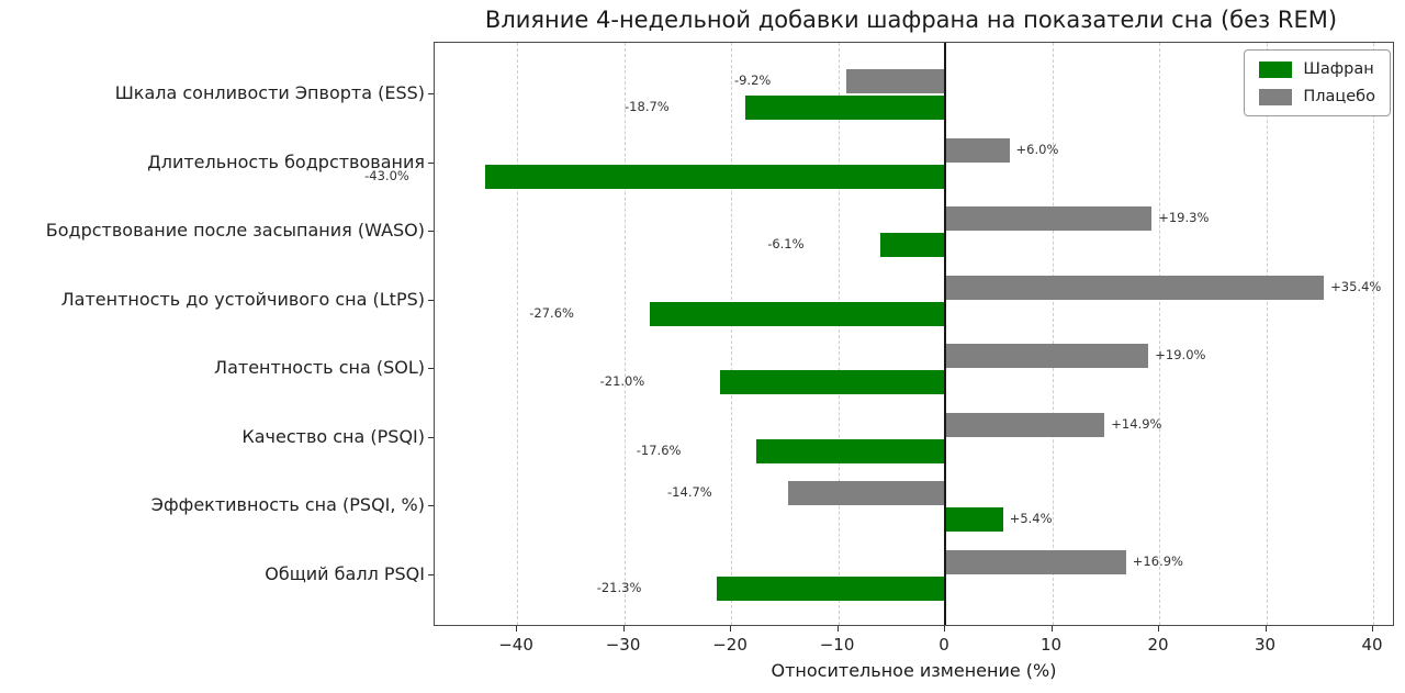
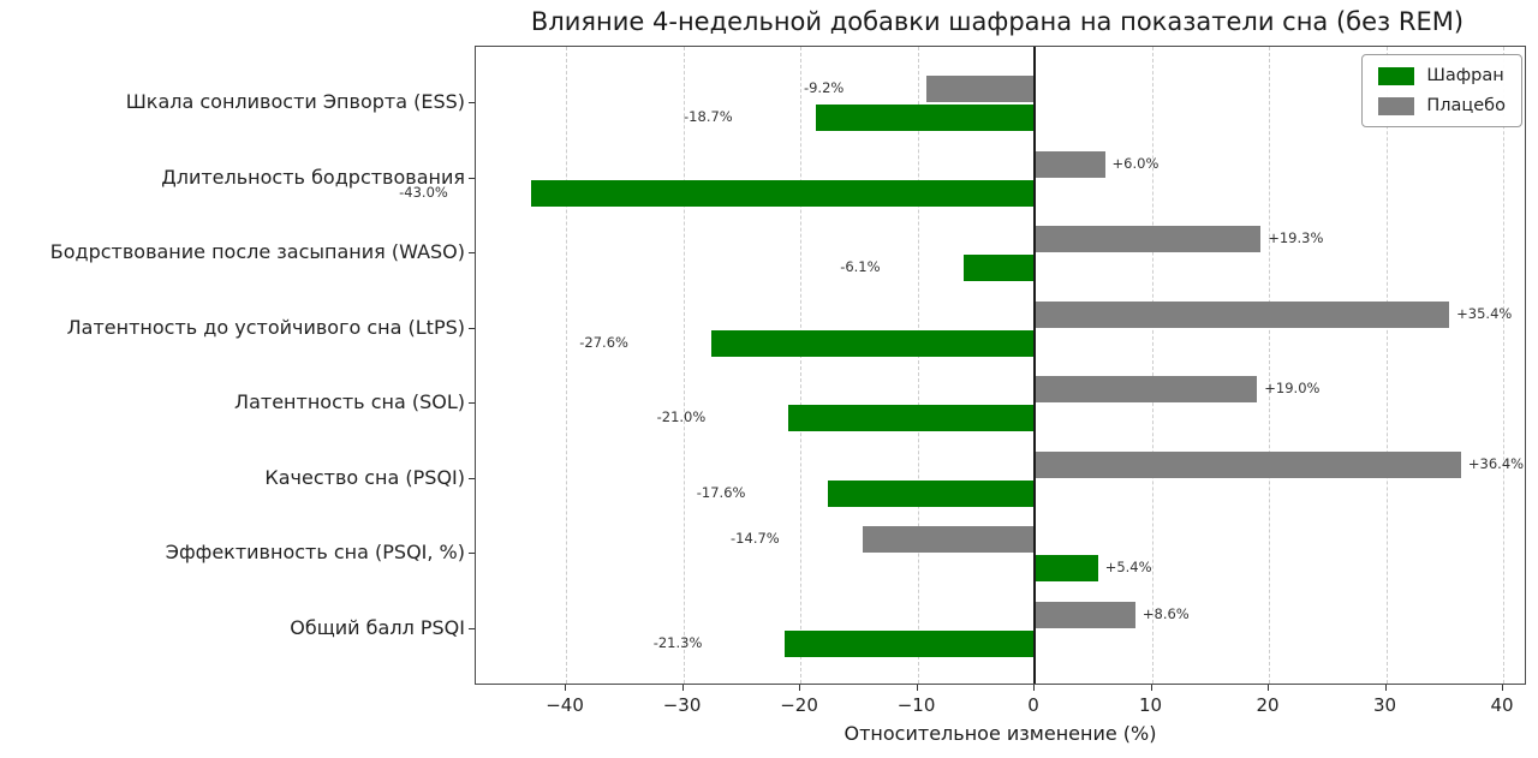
Плацебо/Качество сна (PSQI): +14.9% -> +36.4%
Плацебо/Общий балл PSQI: +16.9% -> +8.6%
